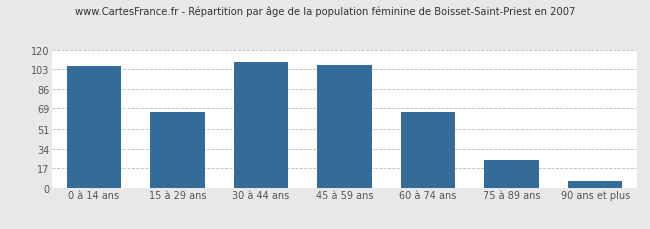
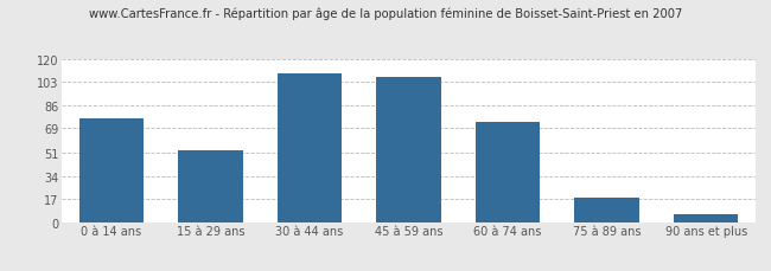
0 à 14 ans: 106 -> 76
15 à 29 ans: 66 -> 53
60 à 74 ans: 66 -> 74
75 à 89 ans: 24 -> 18
